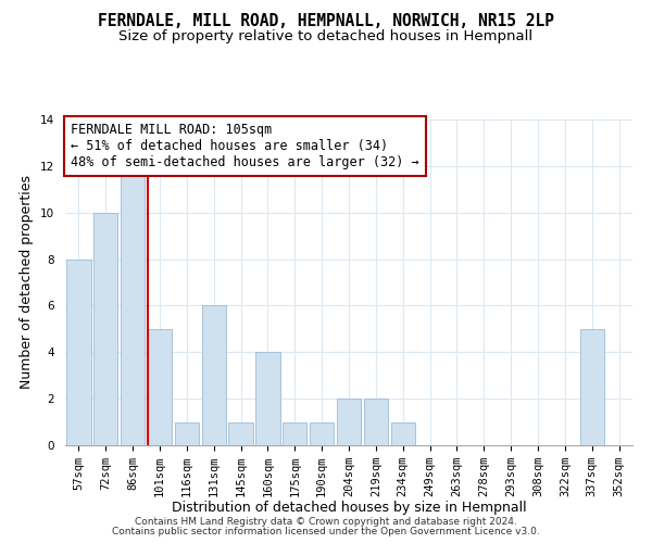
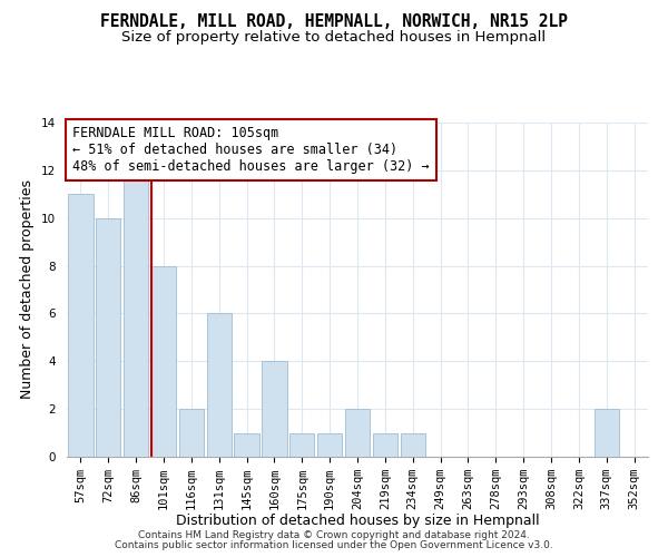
57sqm: 8 -> 11
101sqm: 5 -> 8
116sqm: 1 -> 2
219sqm: 2 -> 1
337sqm: 5 -> 2
